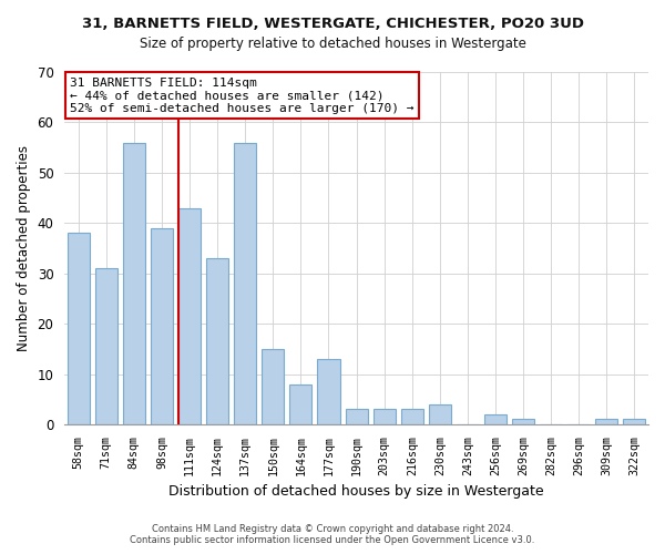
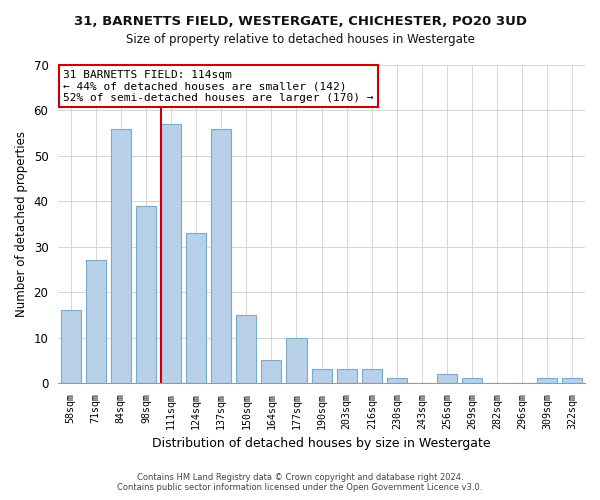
58sqm: 38 -> 16
71sqm: 31 -> 27
111sqm: 43 -> 57
164sqm: 8 -> 5
177sqm: 13 -> 10
230sqm: 4 -> 1
